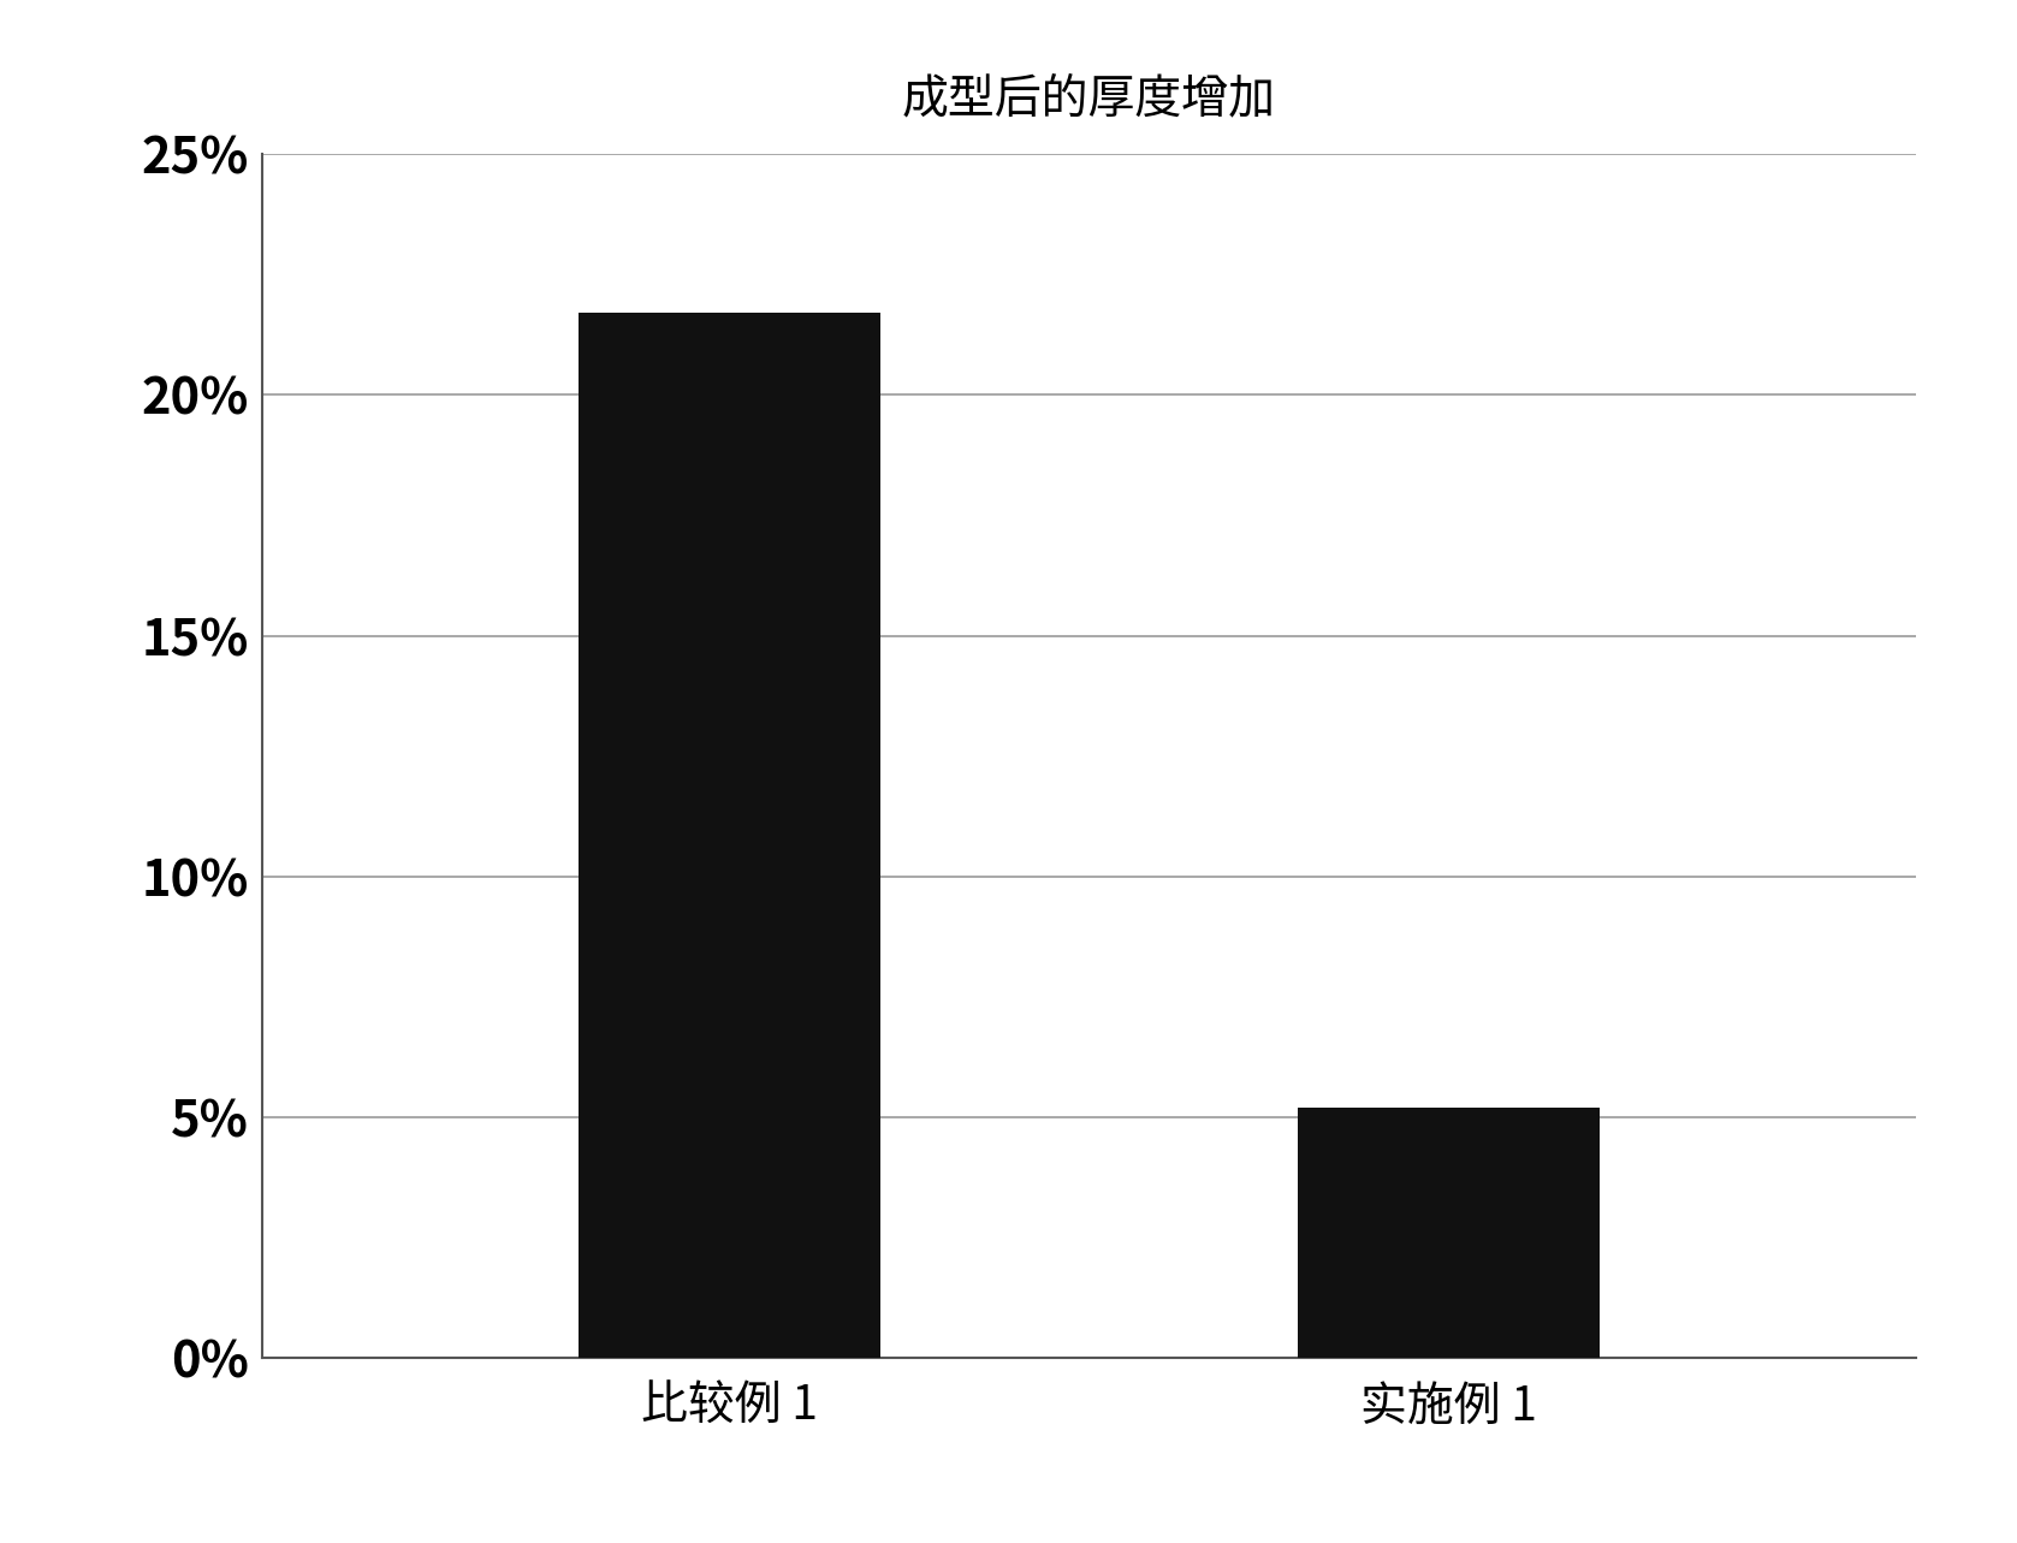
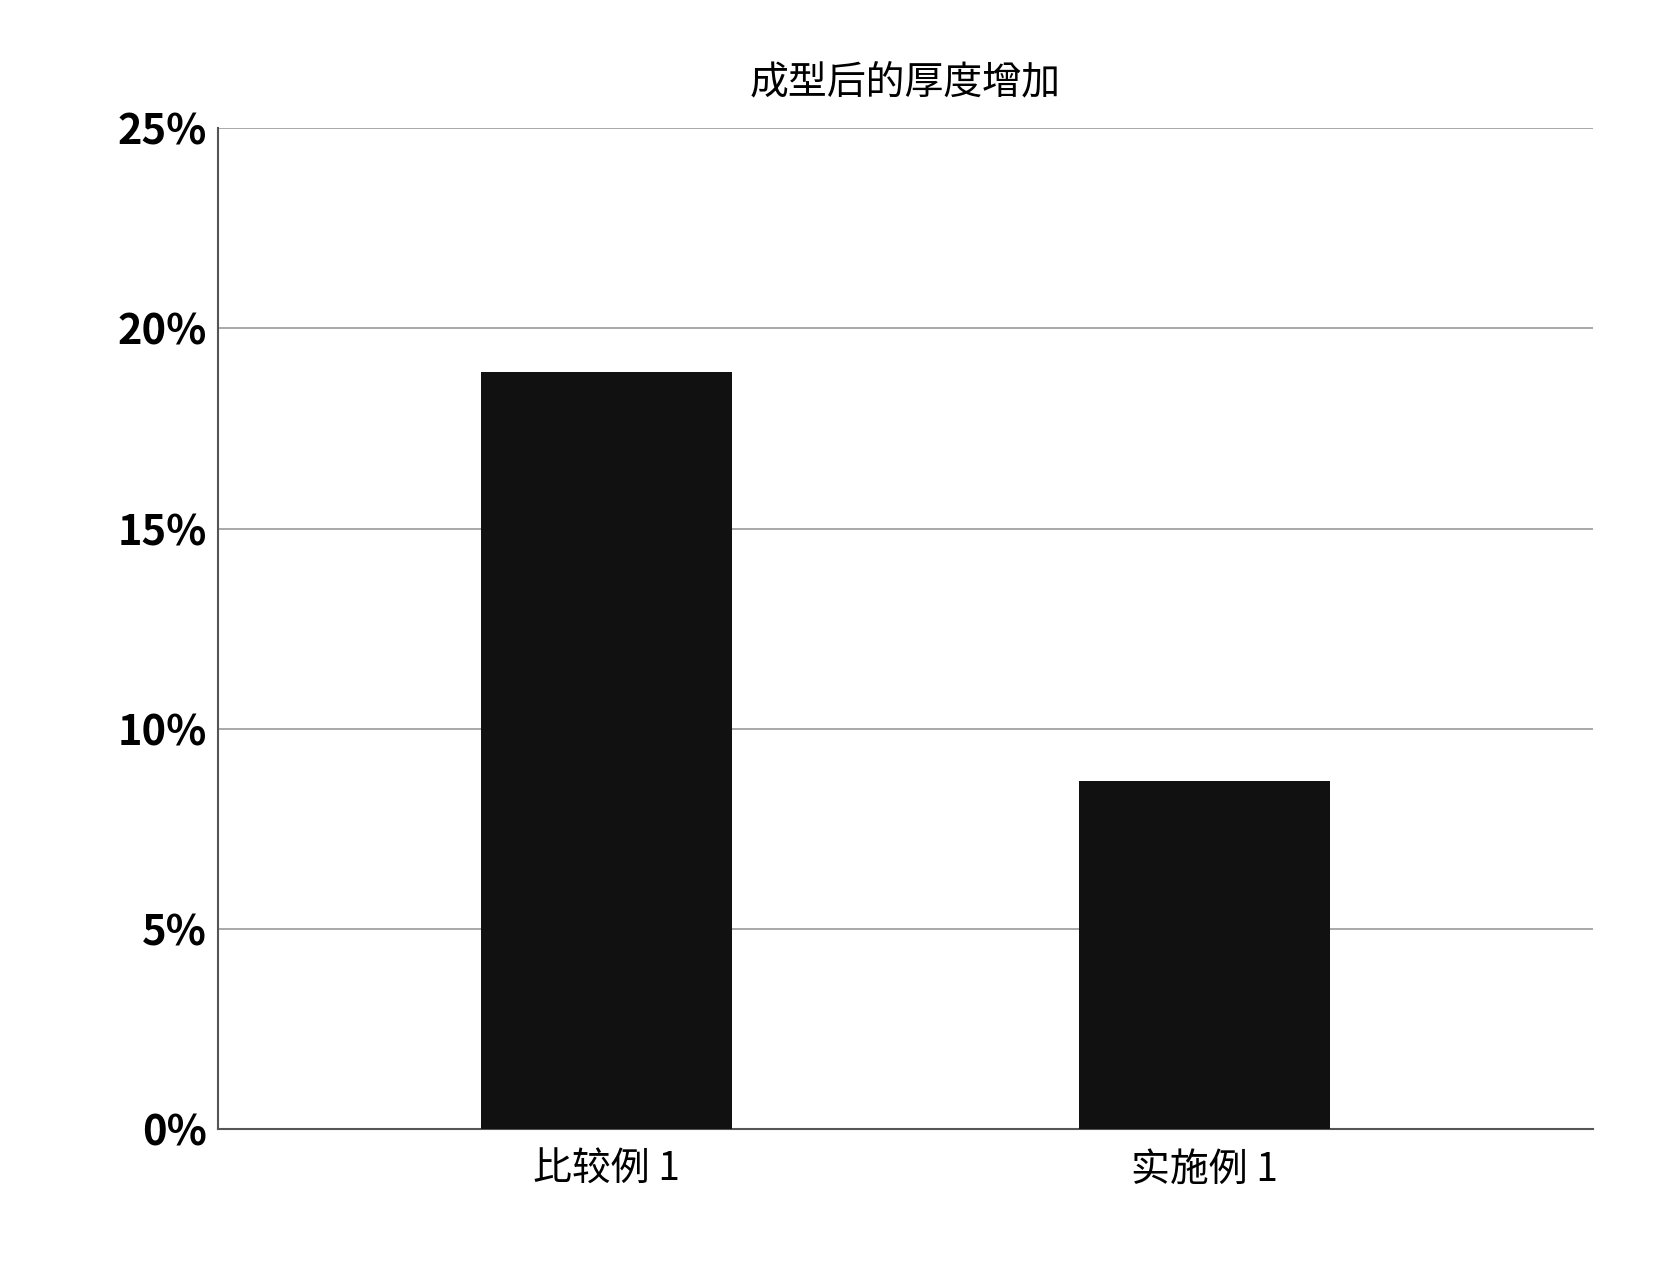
比较例 1: 21.7% -> 18.9%
实施例 1: 5.2% -> 8.7%
